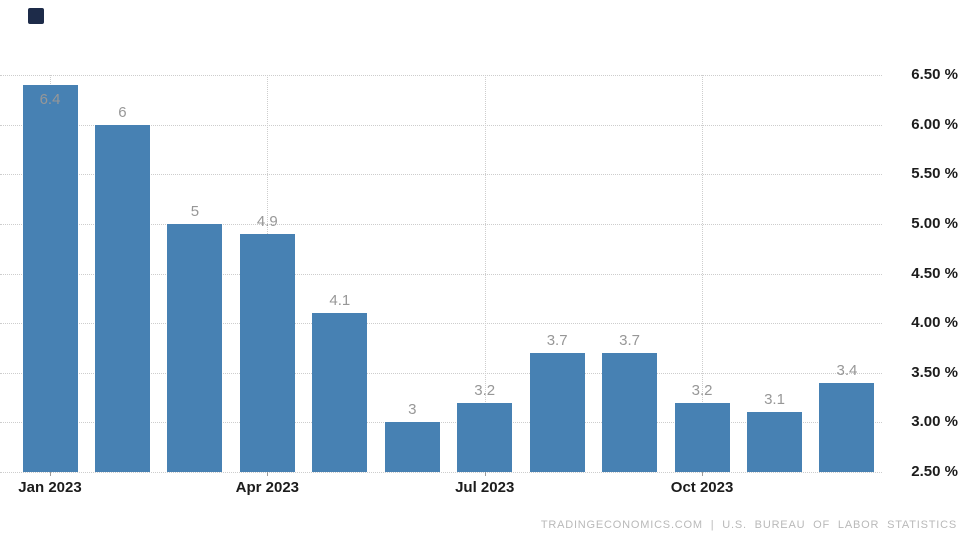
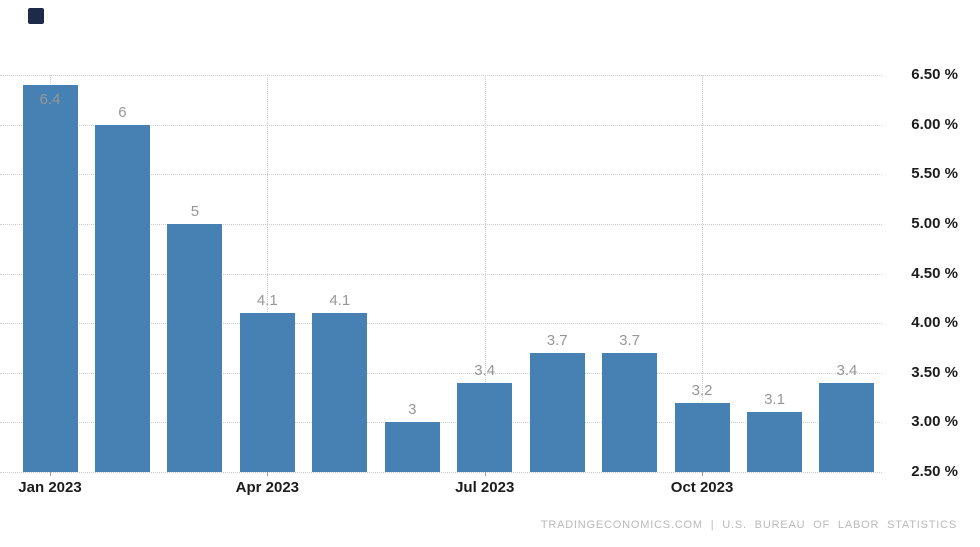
Apr 2023: 4.9 -> 4.1
Jul 2023: 3.2 -> 3.4
